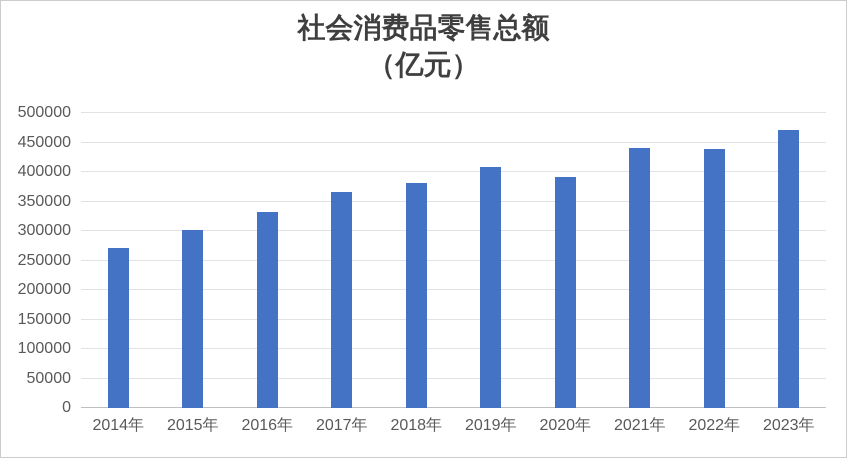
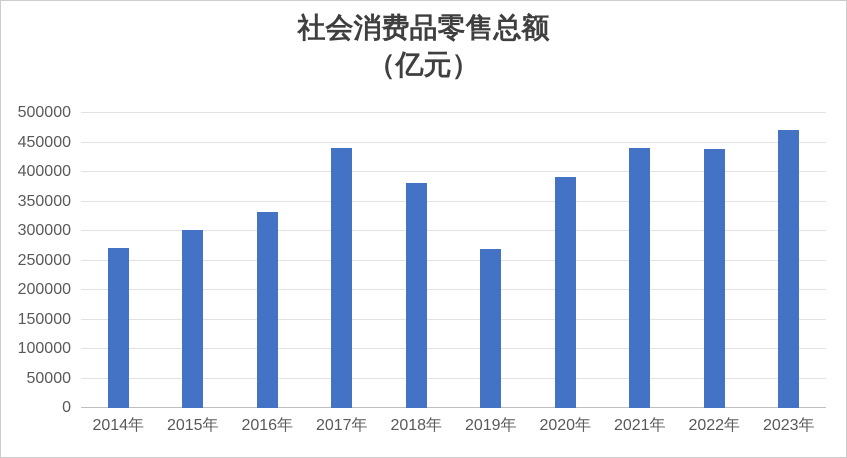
2017年: 370000 -> 440000
2019年: 410000 -> 270000
